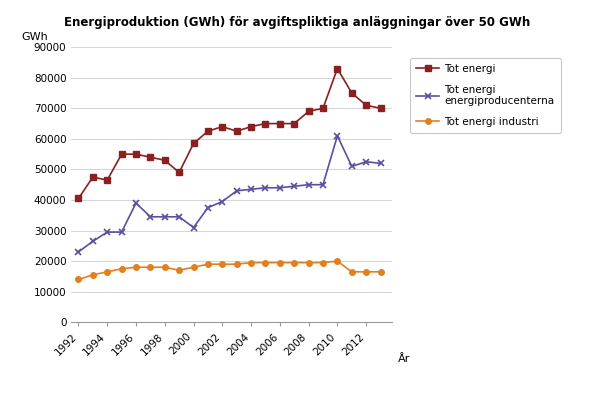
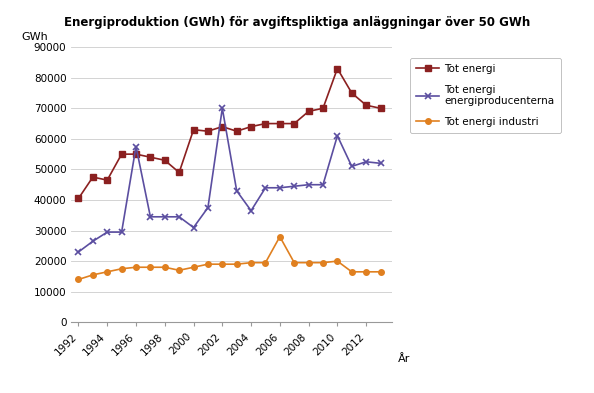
Tot energi energiproducenterna/1996: 39000 -> 57500
Tot energi/2000: 58500 -> 63000
Tot energi energiproducenterna/2002: 39500 -> 70000
Tot energi energiproducenterna/2004: 43500 -> 36500
Tot energi industri/2006: 19500 -> 28000
